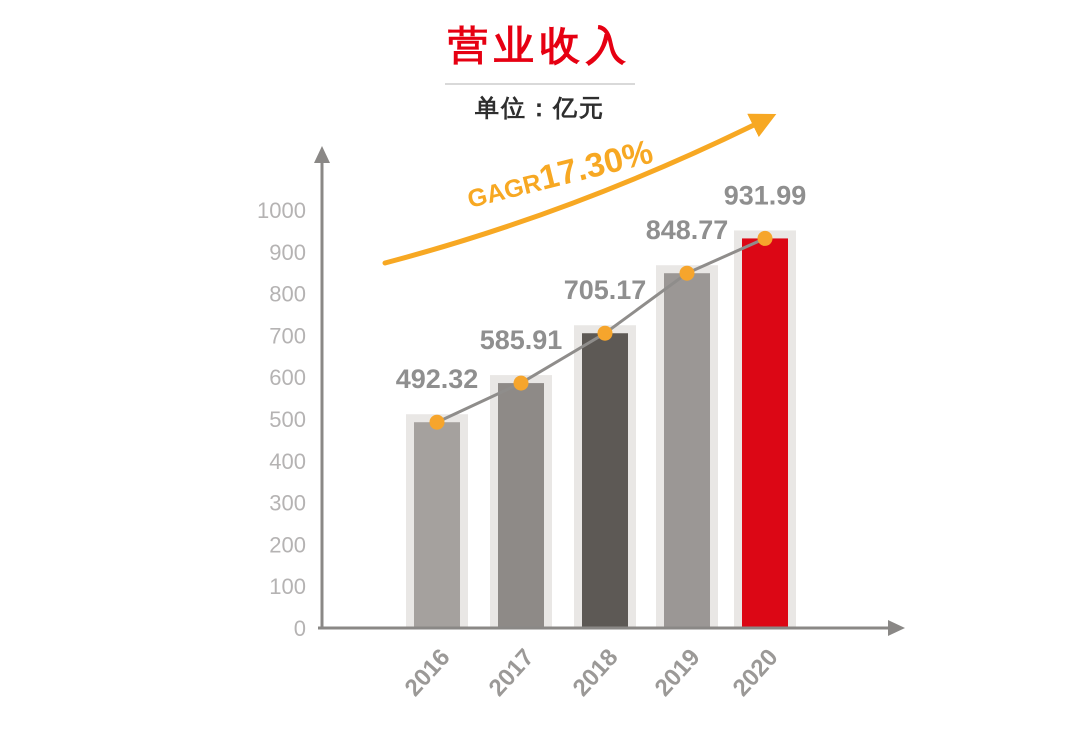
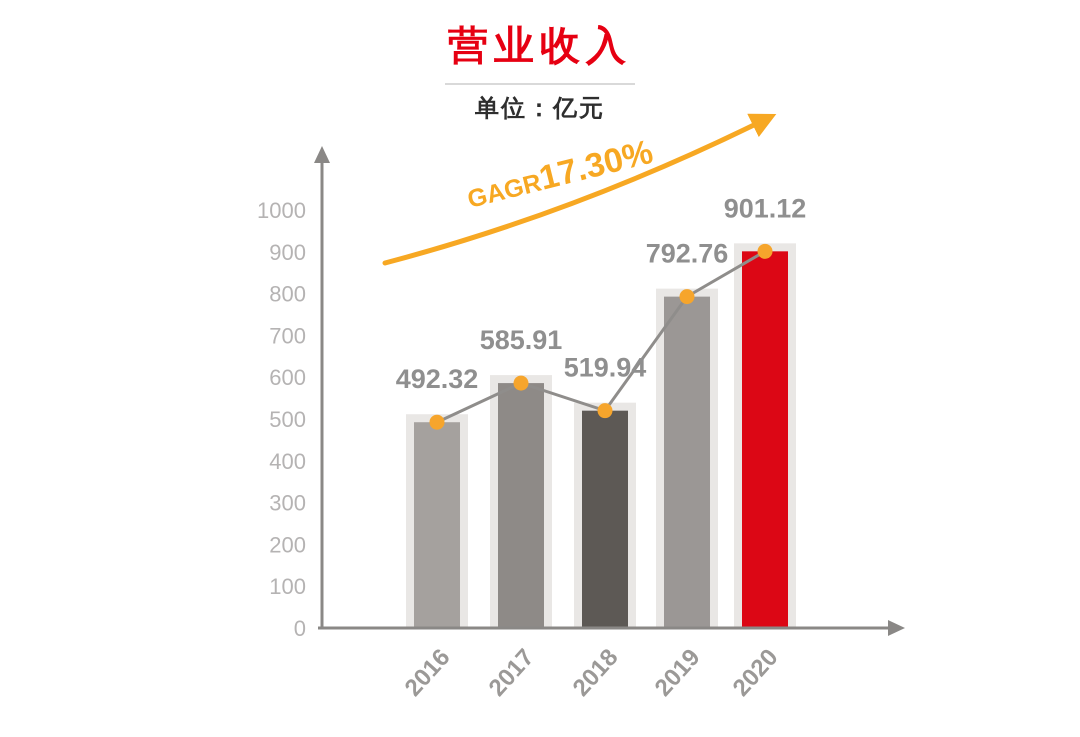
2018: 705.17 -> 519.94
2019: 848.77 -> 792.76
2020: 931.99 -> 901.12
